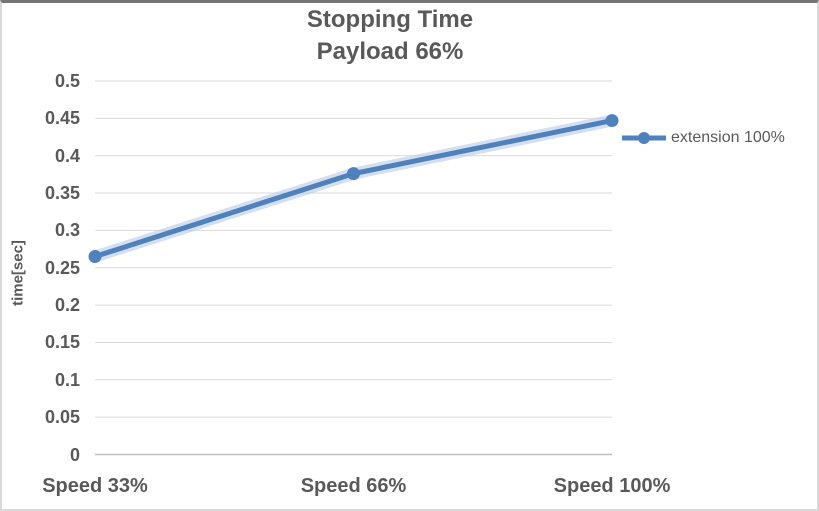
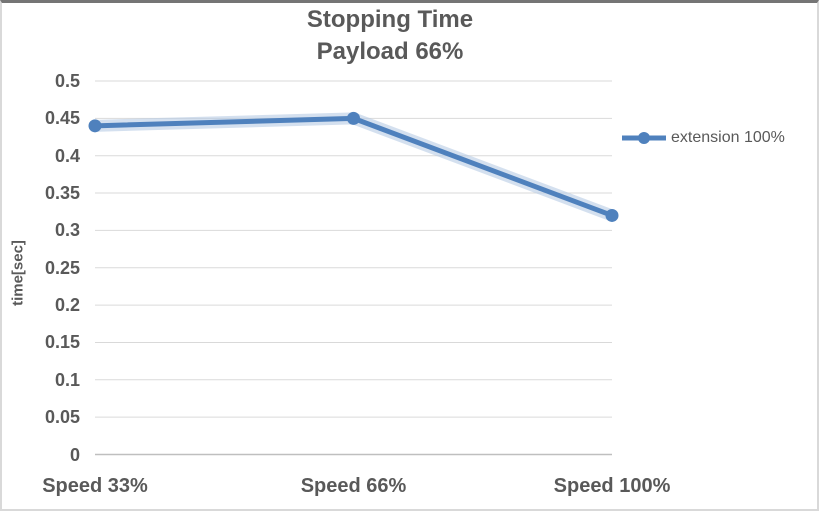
Speed 33%: 0.27 -> 0.44
Speed 66%: 0.38 -> 0.45
Speed 100%: 0.45 -> 0.32
